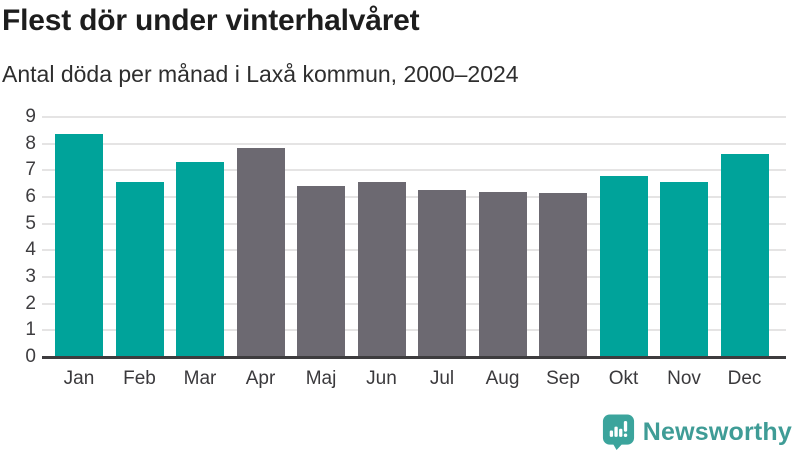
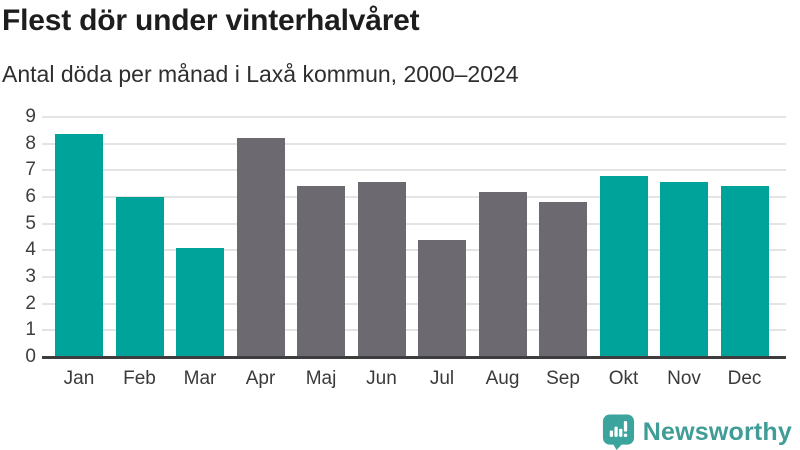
Feb: 6.5 -> 6.0
Mar: 7.3 -> 4.1
Apr: 7.8 -> 8.2
Jul: 6.2 -> 4.4
Sep: 6.2 -> 5.8
Dec: 7.6 -> 6.4
